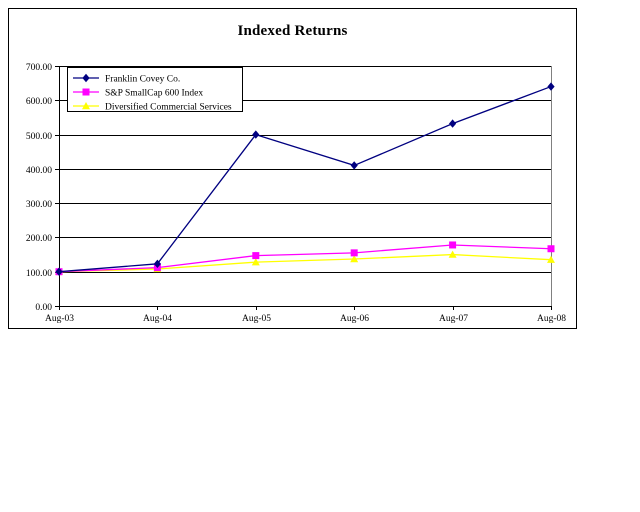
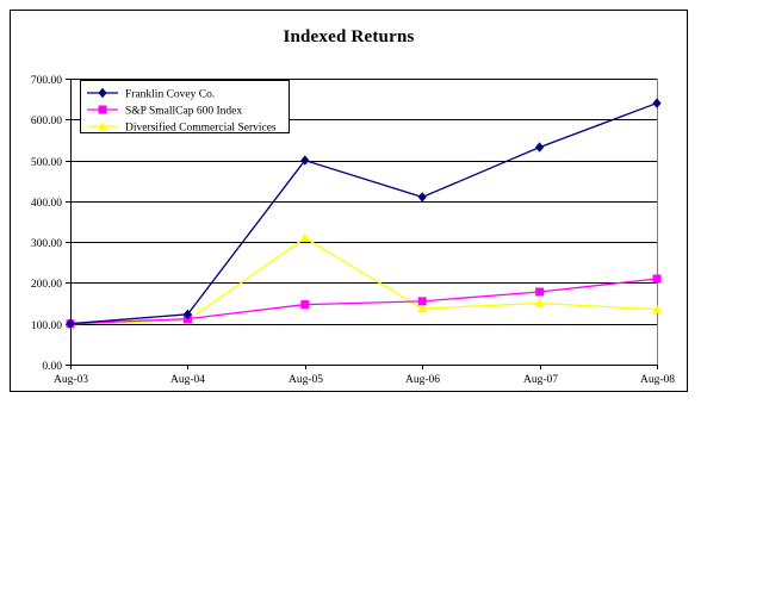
Diversified Commercial Services/Aug-05: 130 -> 310
S&P SmallCap 600 Index/Aug-08: 170 -> 210
